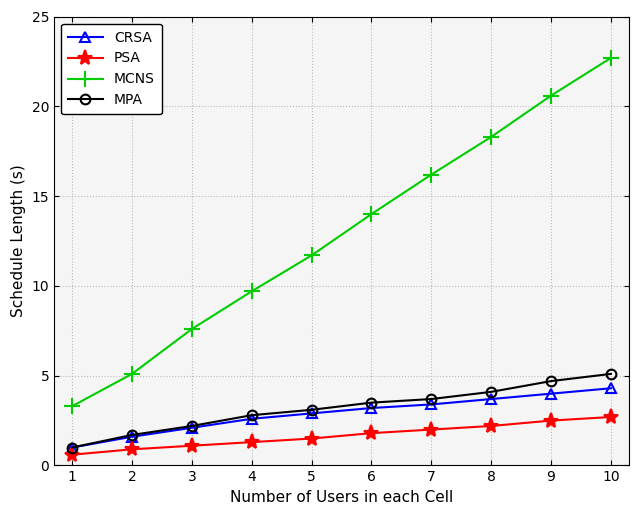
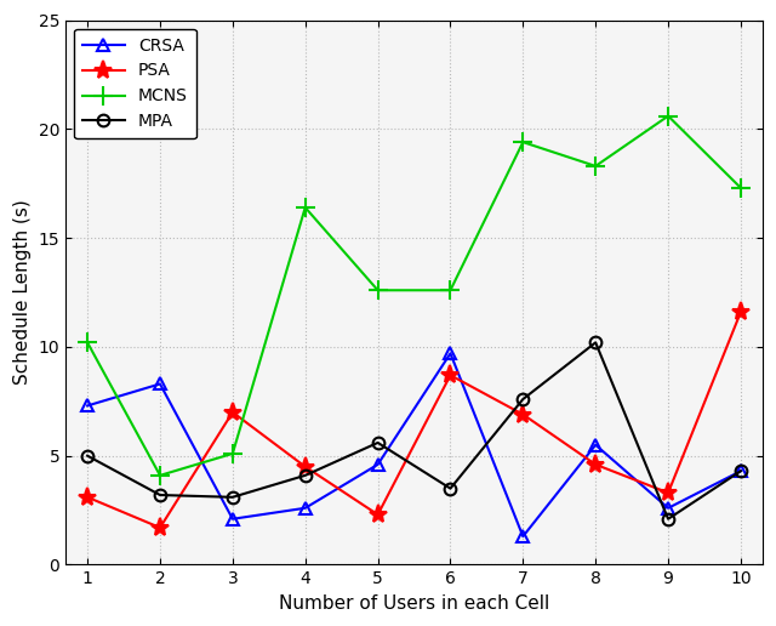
CRSA/1: 1.0 -> 7.3
PSA/1: 0.6 -> 3.1
MCNS/1: 3.3 -> 10.2
MPA/1: 1.0 -> 5.0
CRSA/2: 1.6 -> 8.3
PSA/2: 0.9 -> 1.7
MCNS/2: 5.1 -> 4.1
MPA/2: 1.7 -> 3.2
PSA/3: 1.1 -> 7.0
MCNS/3: 7.6 -> 5.1
MPA/3: 2.2 -> 3.1
PSA/4: 1.3 -> 4.5
MCNS/4: 9.7 -> 16.4
MPA/4: 2.8 -> 4.1
CRSA/5: 2.9 -> 4.6
PSA/5: 1.5 -> 2.3
MCNS/5: 11.7 -> 12.6
MPA/5: 3.1 -> 5.6
CRSA/6: 3.2 -> 9.7
PSA/6: 1.8 -> 8.7
MCNS/6: 14.0 -> 12.6
CRSA/7: 3.4 -> 1.3
PSA/7: 2.0 -> 6.9
MCNS/7: 16.2 -> 19.4
MPA/7: 3.7 -> 7.6
CRSA/8: 3.7 -> 5.5
PSA/8: 2.2 -> 4.6
MPA/8: 4.1 -> 10.2
CRSA/9: 4.0 -> 2.6
PSA/9: 2.5 -> 3.3
MPA/9: 4.7 -> 2.1
PSA/10: 2.7 -> 11.6
MCNS/10: 22.7 -> 17.3
MPA/10: 5.1 -> 4.3
